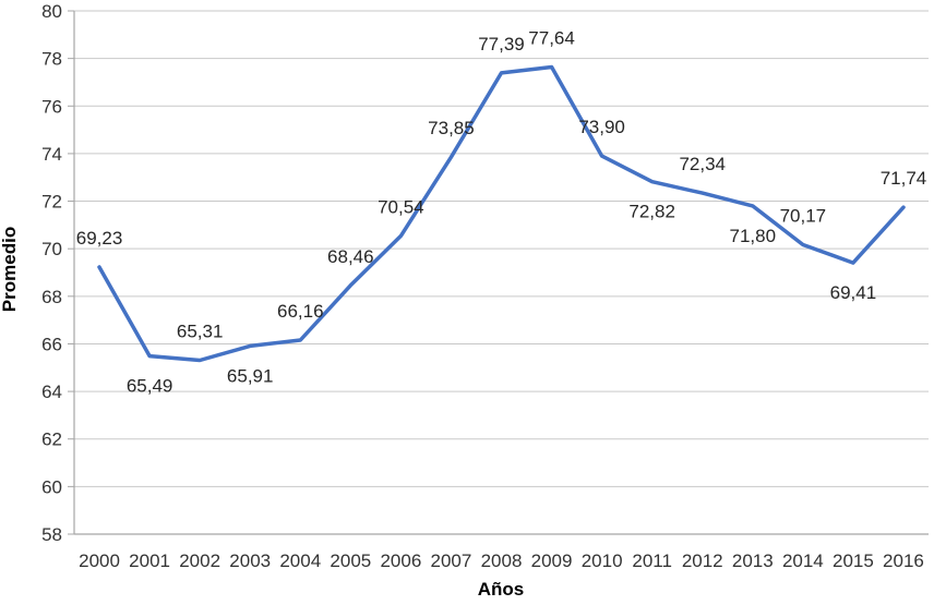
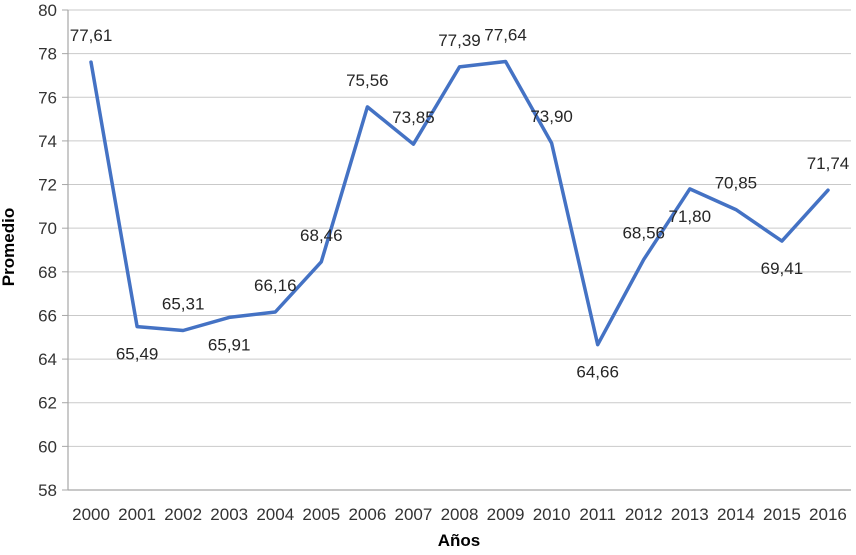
2000: 69,23 -> 77,61
2006: 70,54 -> 75,56
2011: 72,82 -> 64,66
2012: 72,34 -> 68,56
2014: 70,17 -> 70,85
